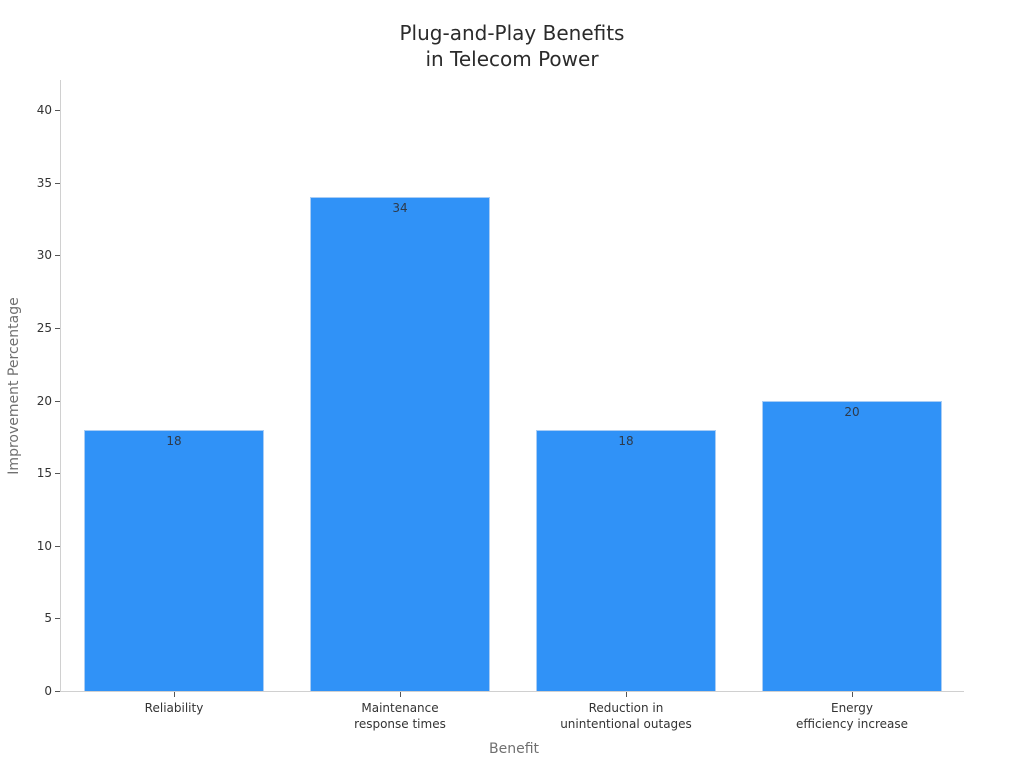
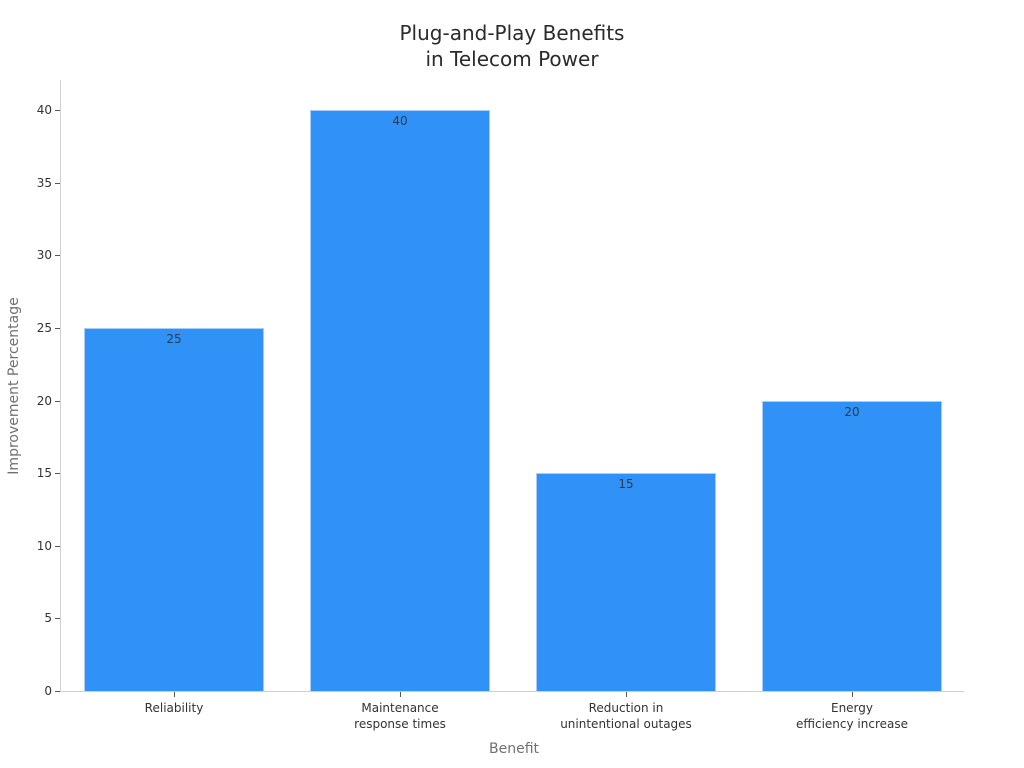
Reliability: 18 -> 25
Maintenance response times: 34 -> 40
Reduction in unintentional outages: 18 -> 15
